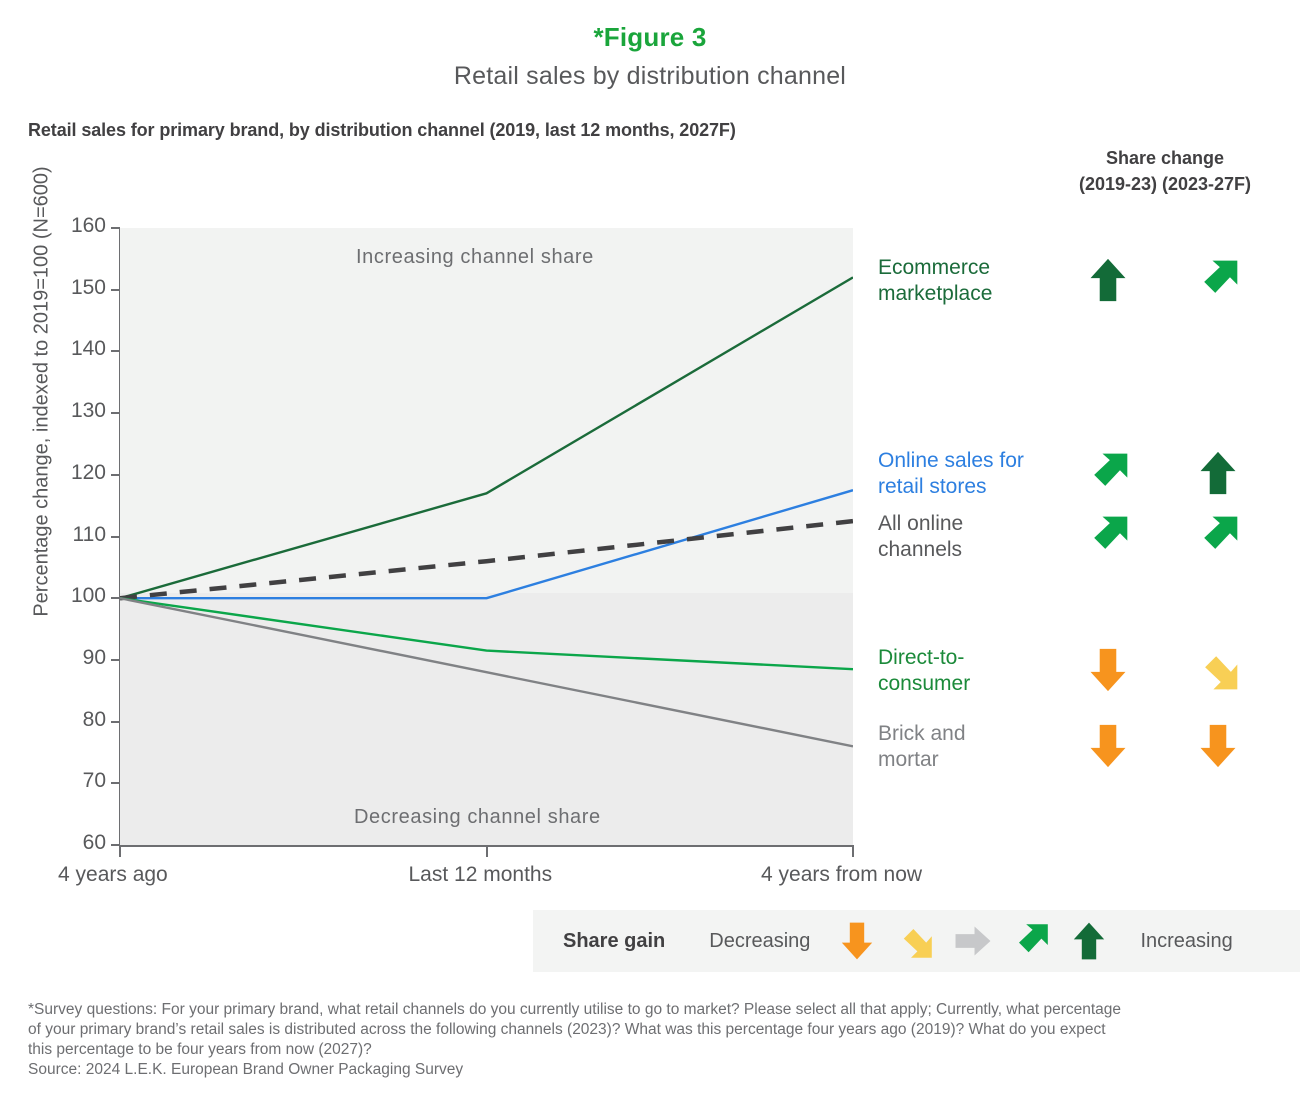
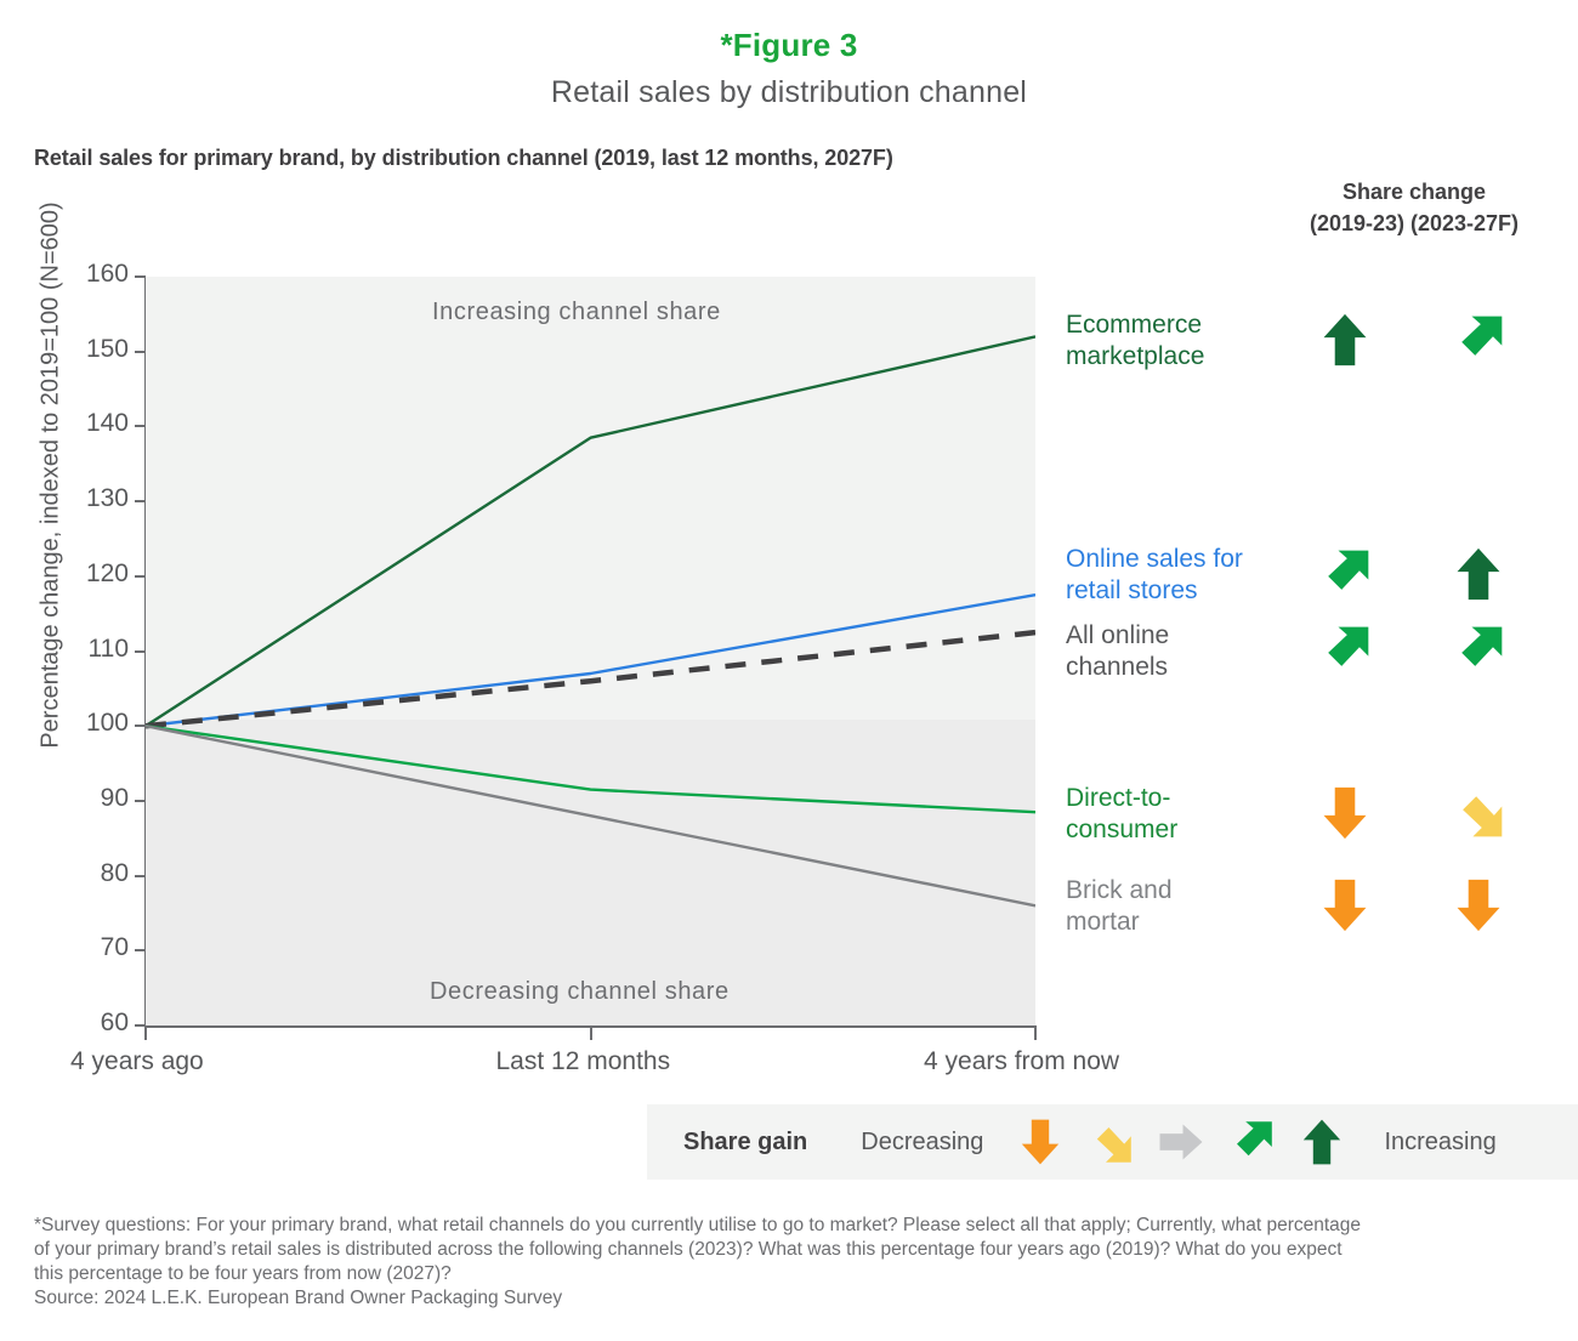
Ecommerce marketplace/Last 12 months: 117 -> 138
Online sales for retail stores/Last 12 months: 100 -> 107
